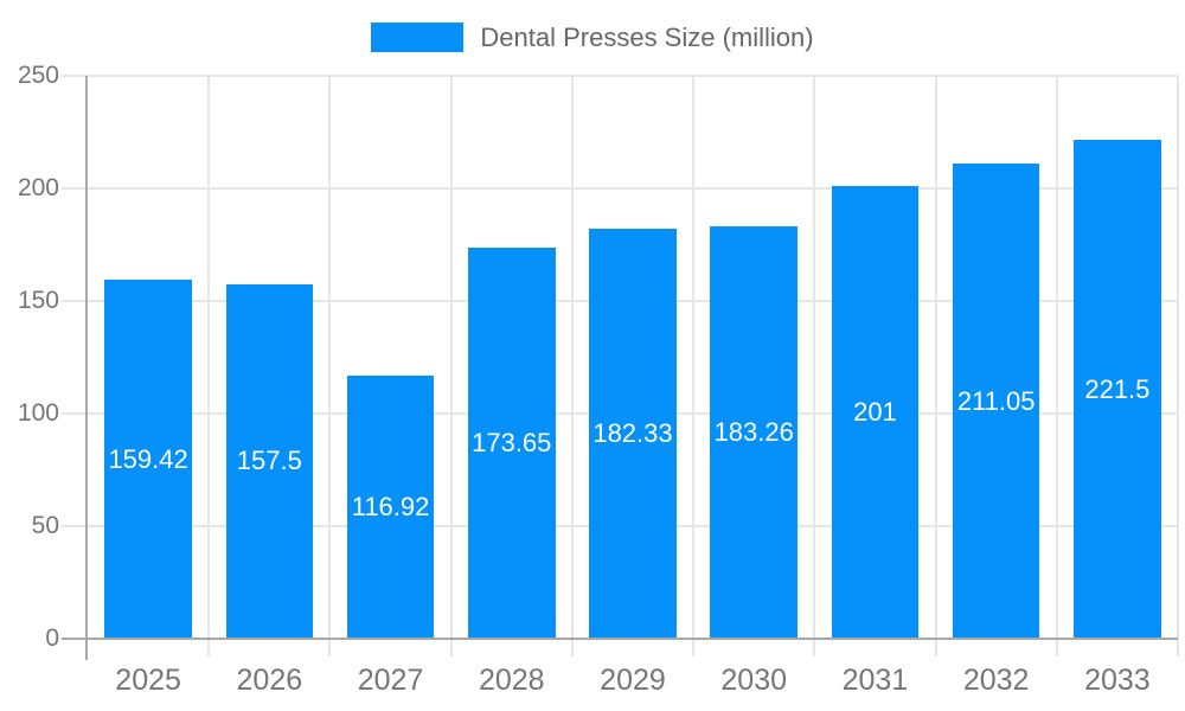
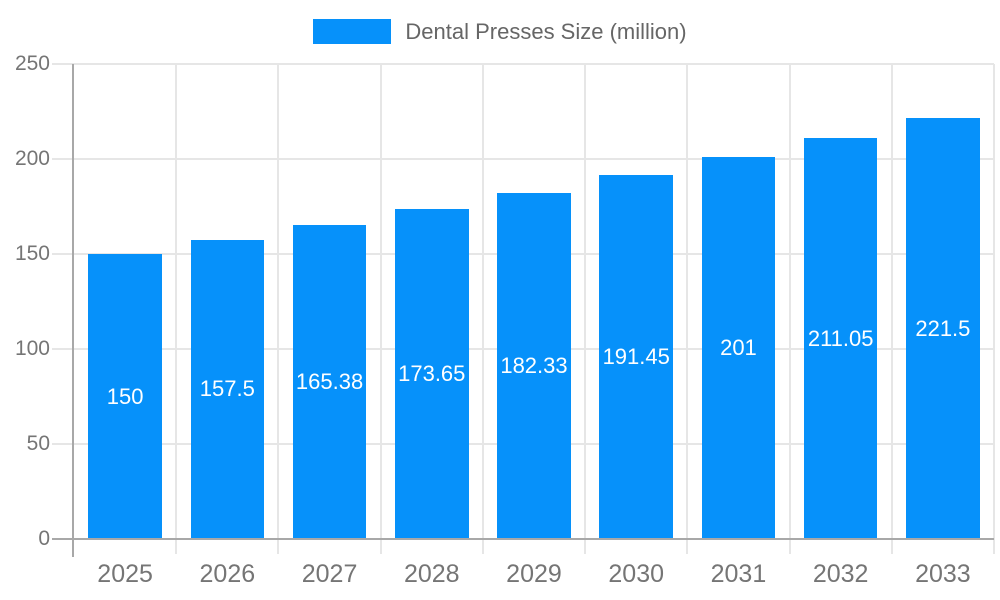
2025: 159.42 -> 150
2027: 116.92 -> 165.38
2030: 183.26 -> 191.45
